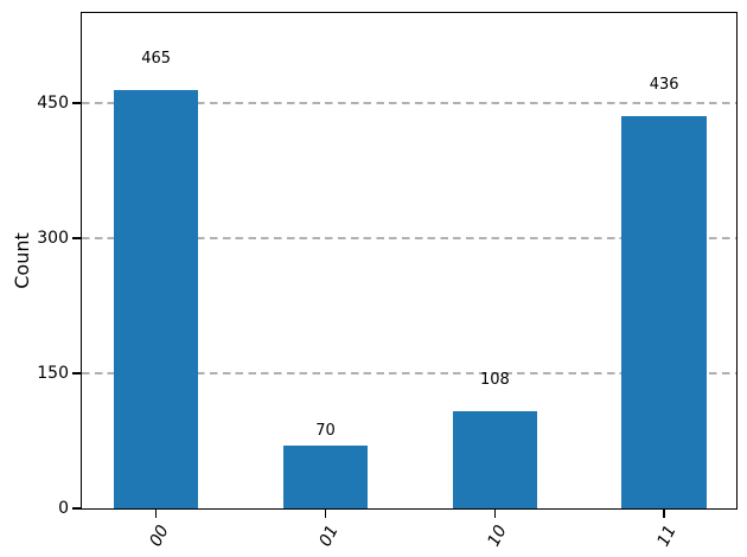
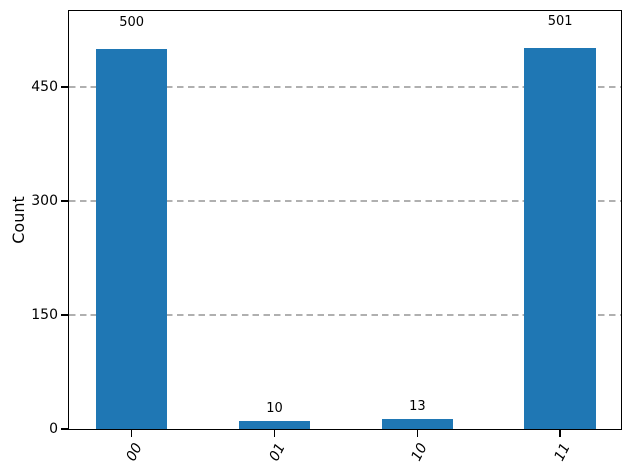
00: 465 -> 500
01: 70 -> 10
10: 108 -> 13
11: 436 -> 501
